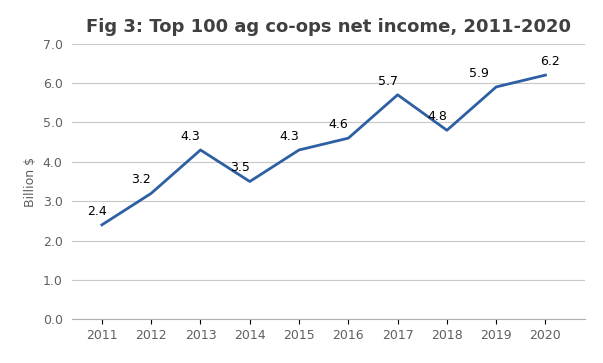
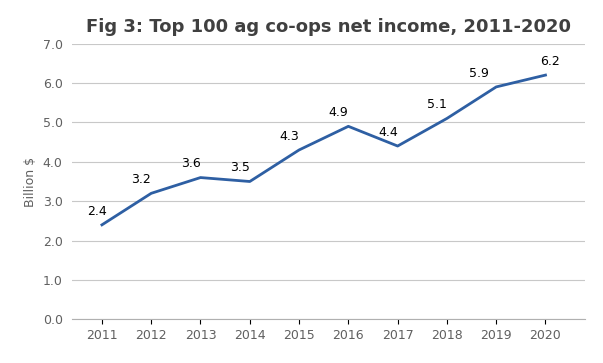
2013: 4.3 -> 3.6
2016: 4.6 -> 4.9
2017: 5.7 -> 4.4
2018: 4.8 -> 5.1
